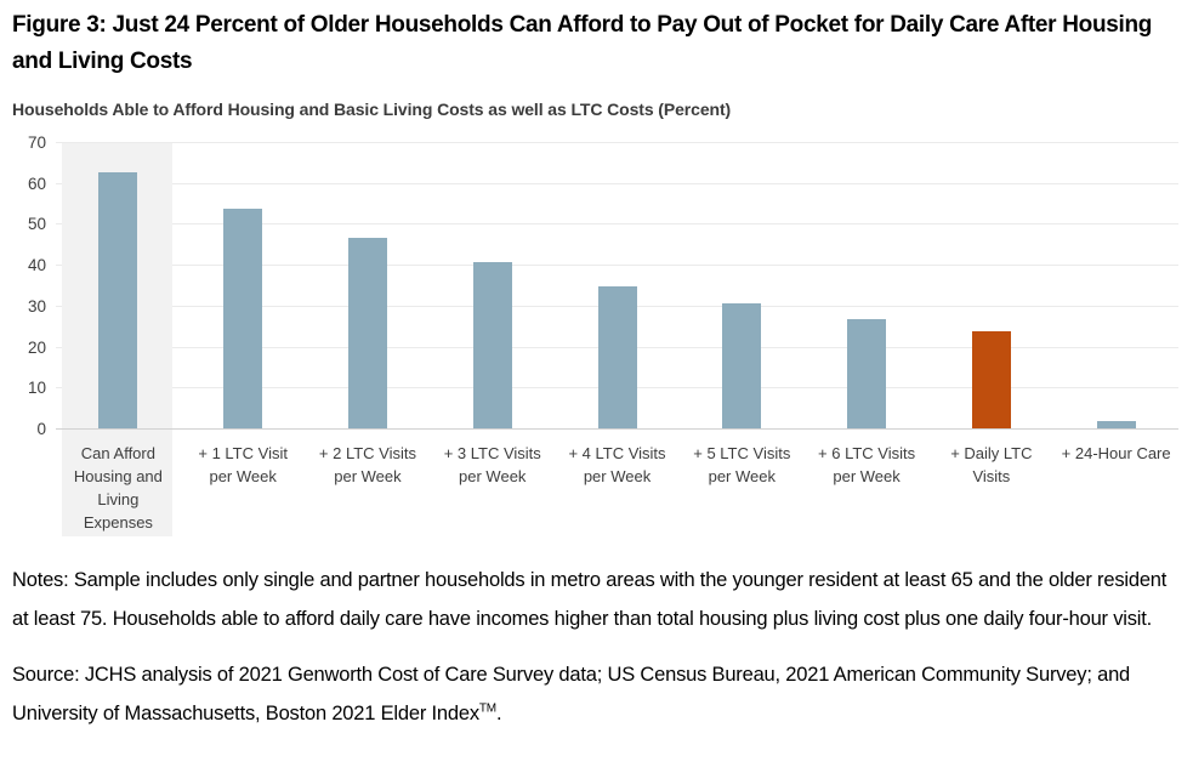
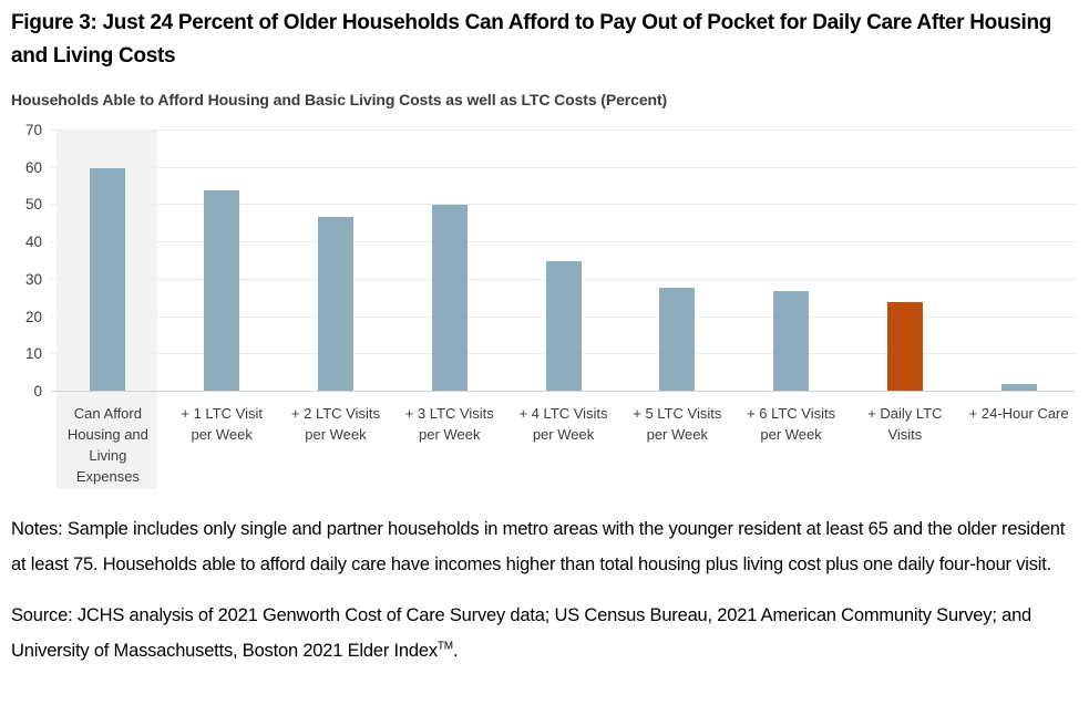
Can Afford Housing and Living Expenses: 63 -> 60
+ 3 LTC Visits per Week: 41 -> 50
+ 5 LTC Visits per Week: 31 -> 28
